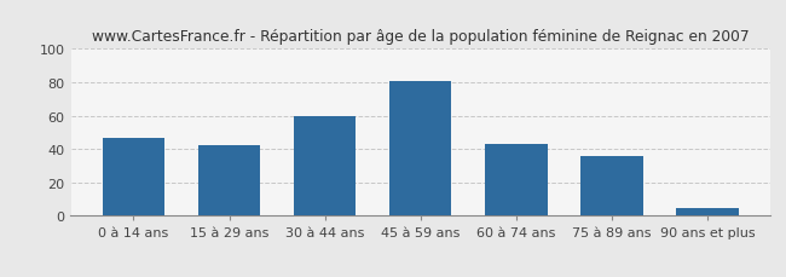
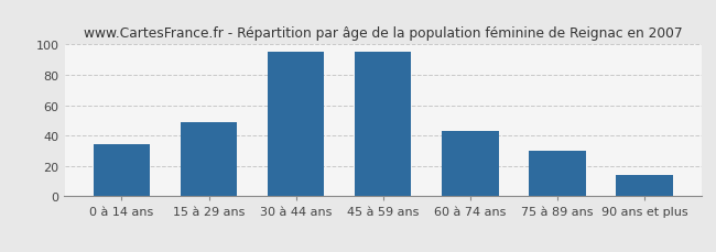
0 à 14 ans: 47 -> 34
15 à 29 ans: 42 -> 49
30 à 44 ans: 60 -> 95
45 à 59 ans: 81 -> 95
75 à 89 ans: 36 -> 30
90 ans et plus: 5 -> 14
